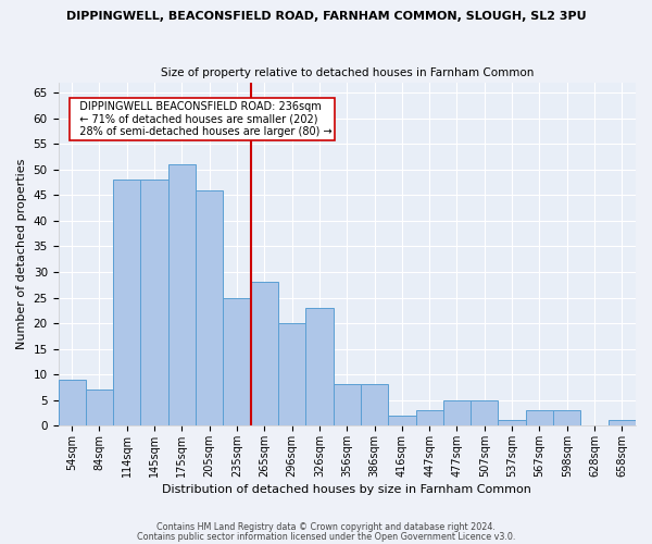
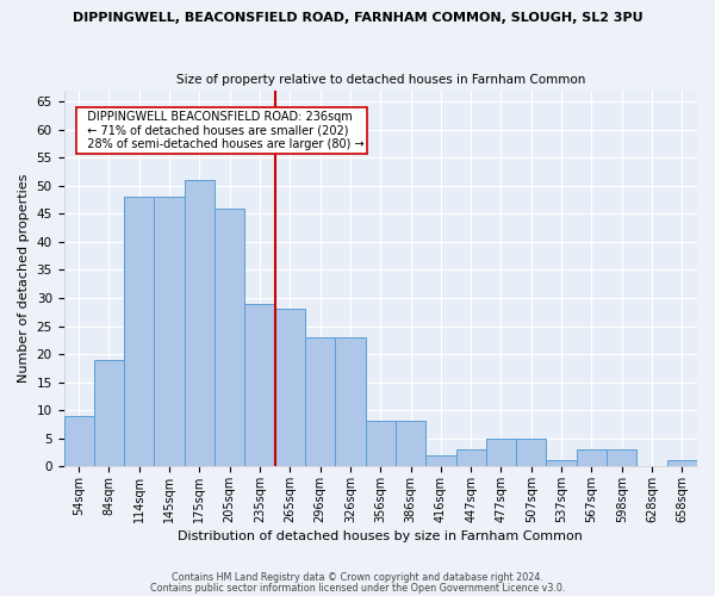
84sqm: 7 -> 19
235sqm: 25 -> 29
296sqm: 20 -> 23
